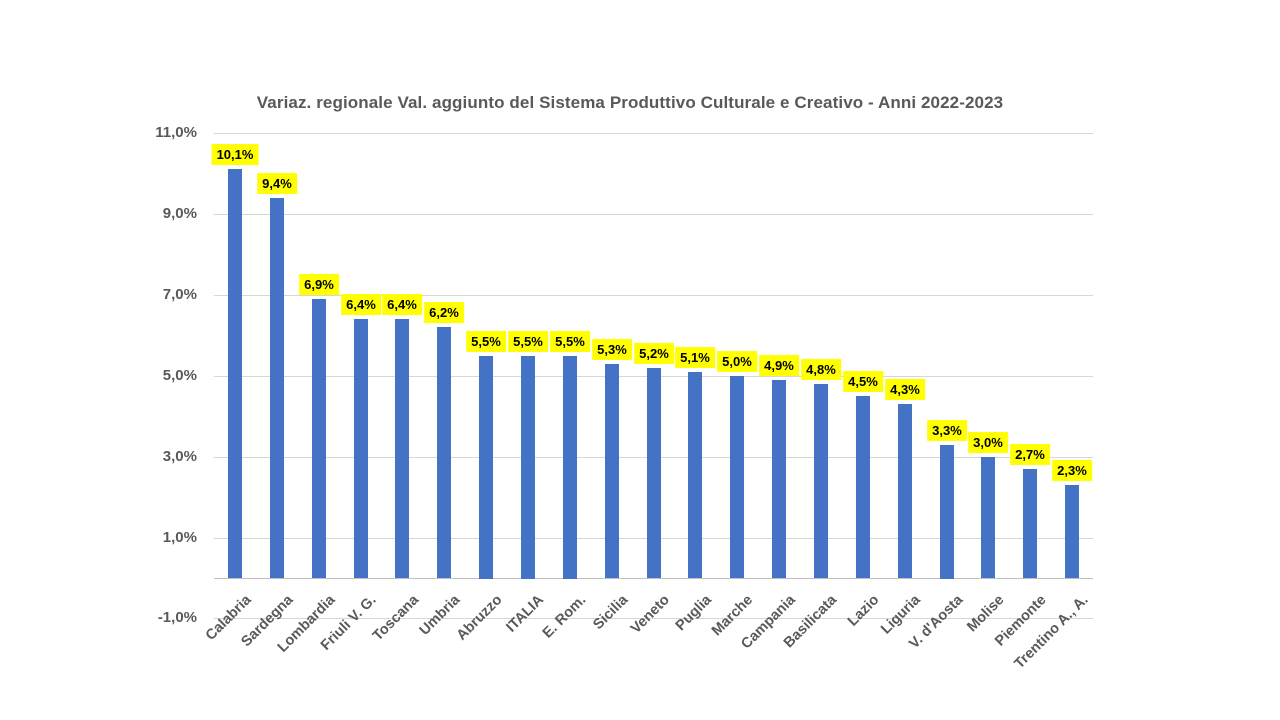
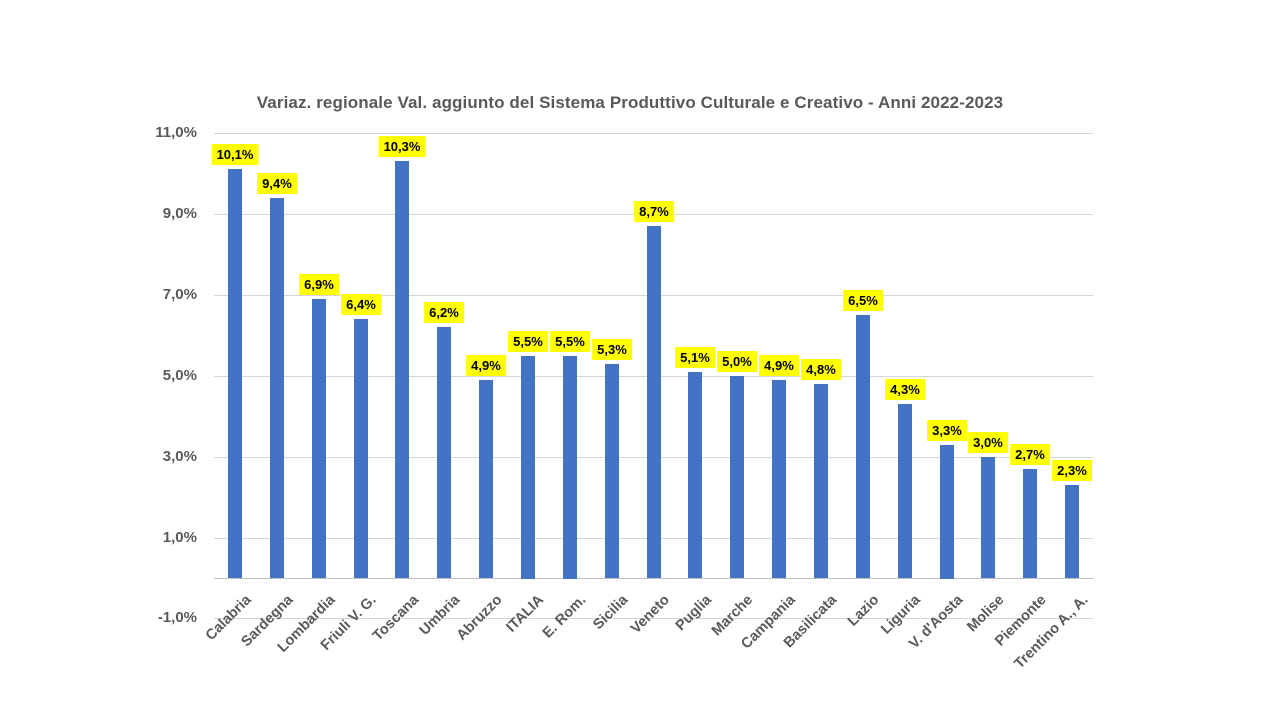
Toscana: 6,4% -> 10,3%
Abruzzo: 5,5% -> 4,9%
Veneto: 5,2% -> 8,7%
Lazio: 4,5% -> 6,5%
